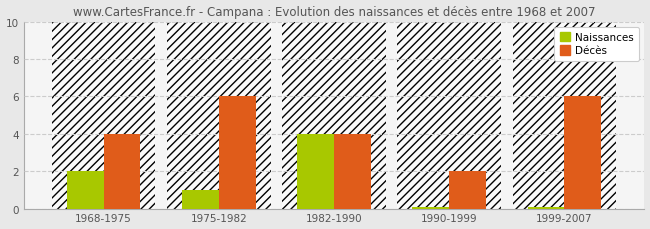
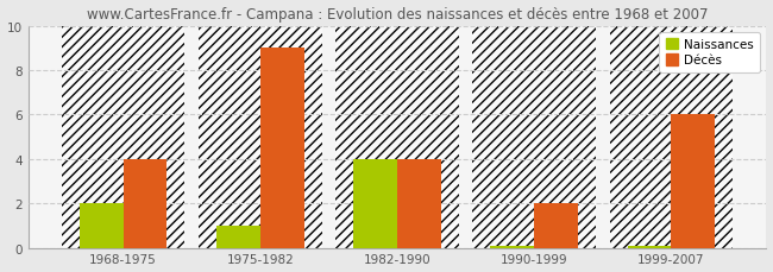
Décès/1975-1982: 6 -> 9
